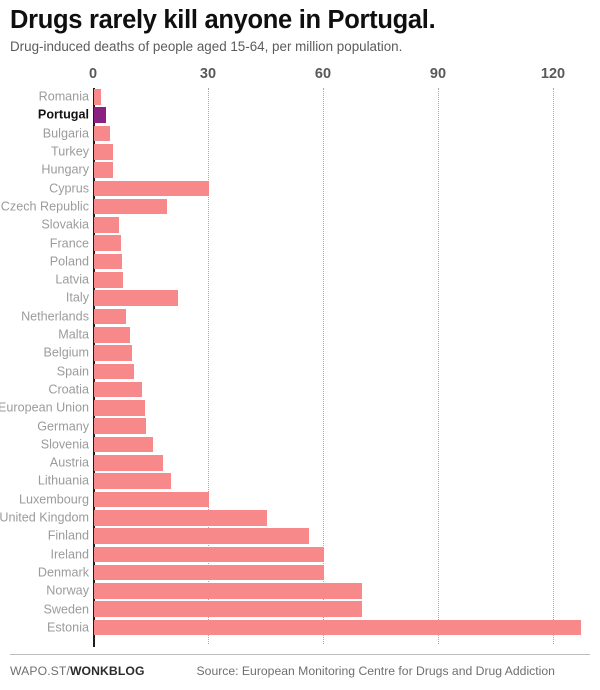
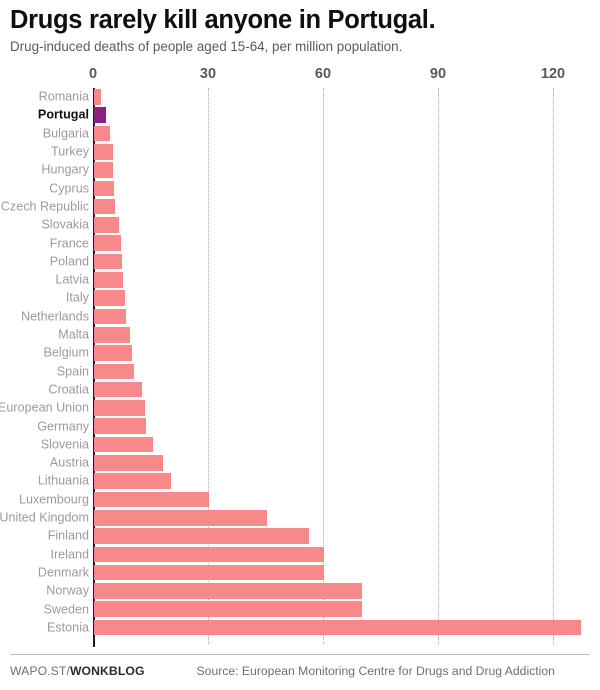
Cyprus: 30 -> 5
Czech Republic: 19 -> 6
Italy: 22 -> 8
